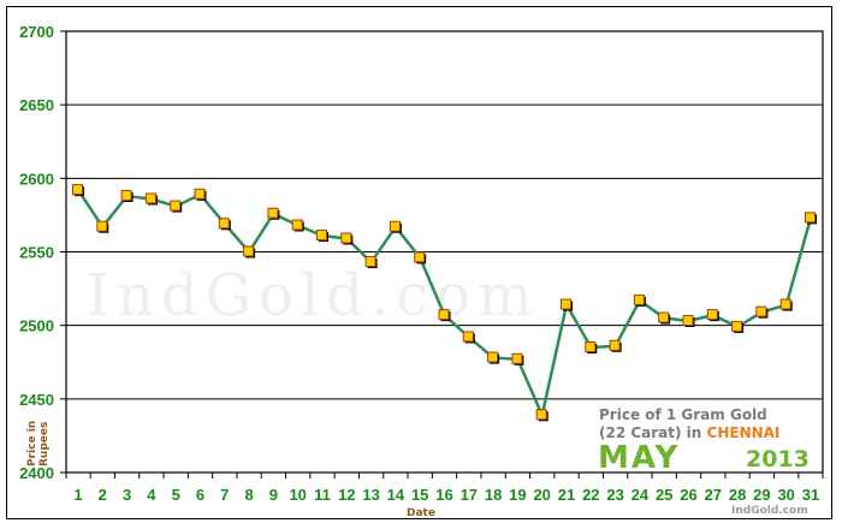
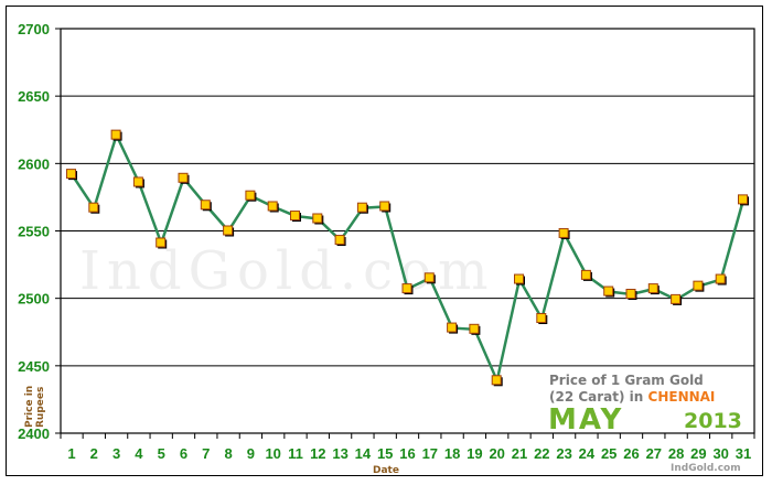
3: 2588 -> 2621
5: 2581 -> 2541
15: 2546 -> 2568
17: 2492 -> 2515
23: 2486 -> 2548
